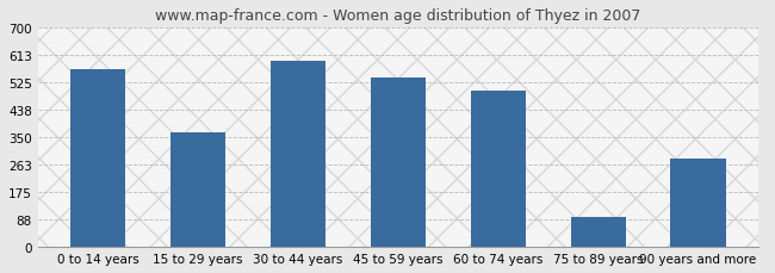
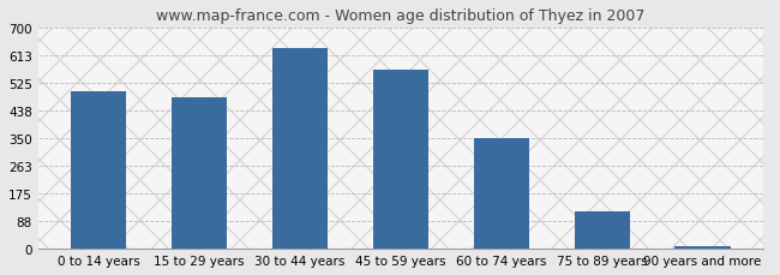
0 to 14 years: 565 -> 500
15 to 29 years: 365 -> 478
30 to 44 years: 595 -> 635
45 to 59 years: 540 -> 568
60 to 74 years: 500 -> 350
75 to 89 years: 95 -> 120
90 years and more: 280 -> 8
